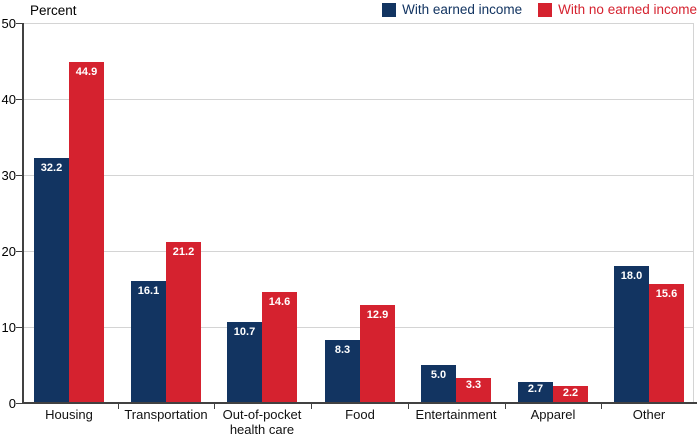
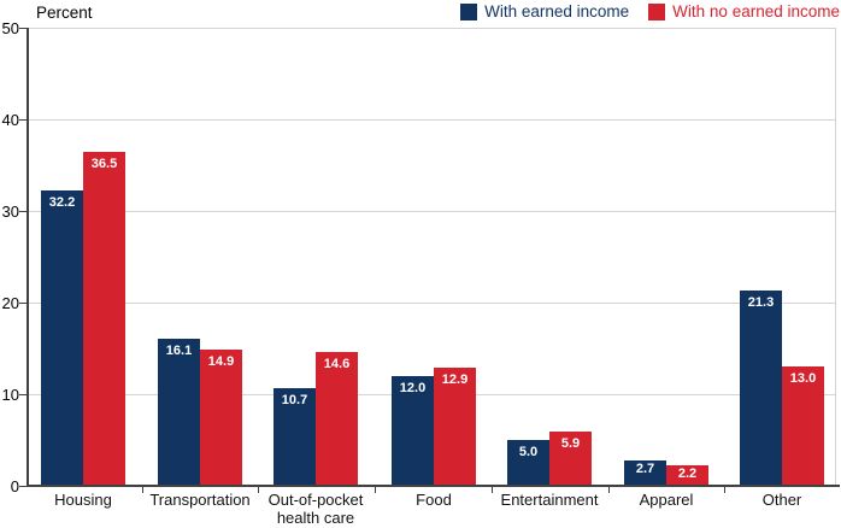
With no earned income/Housing: 44.9 -> 36.5
With no earned income/Transportation: 21.2 -> 14.9
With earned income/Food: 8.3 -> 12.0
With no earned income/Entertainment: 3.3 -> 5.9
With earned income/Other: 18.0 -> 21.3
With no earned income/Other: 15.6 -> 13.0
